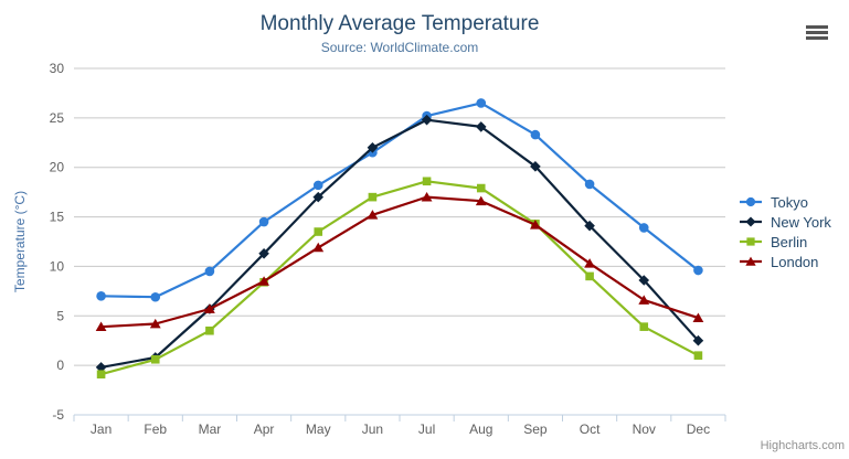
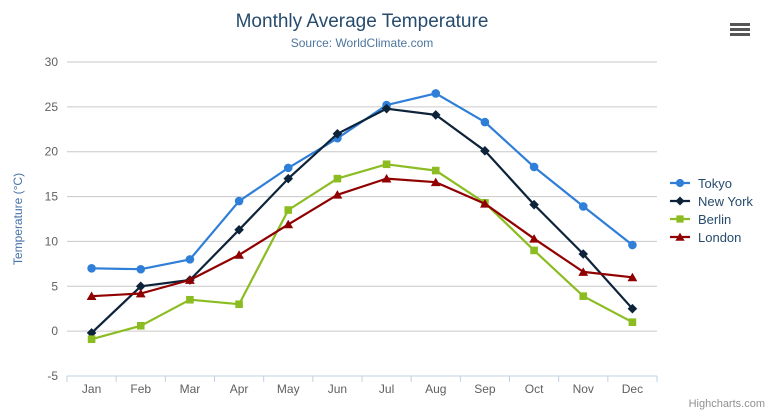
New York/Feb: 1 -> 5
Tokyo/Mar: 10 -> 8
Berlin/Apr: 8 -> 3
London/Dec: 5 -> 6
